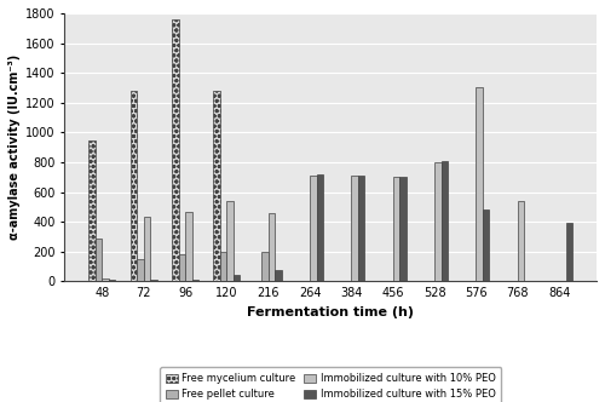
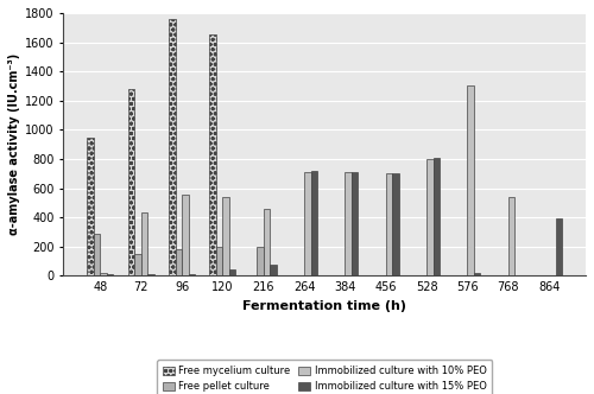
Immobilized culture with 10% PEO/96: 470 -> 560
Free mycelium culture/120: 1280 -> 1650
Immobilized culture with 15% PEO/576: 480 -> 20
